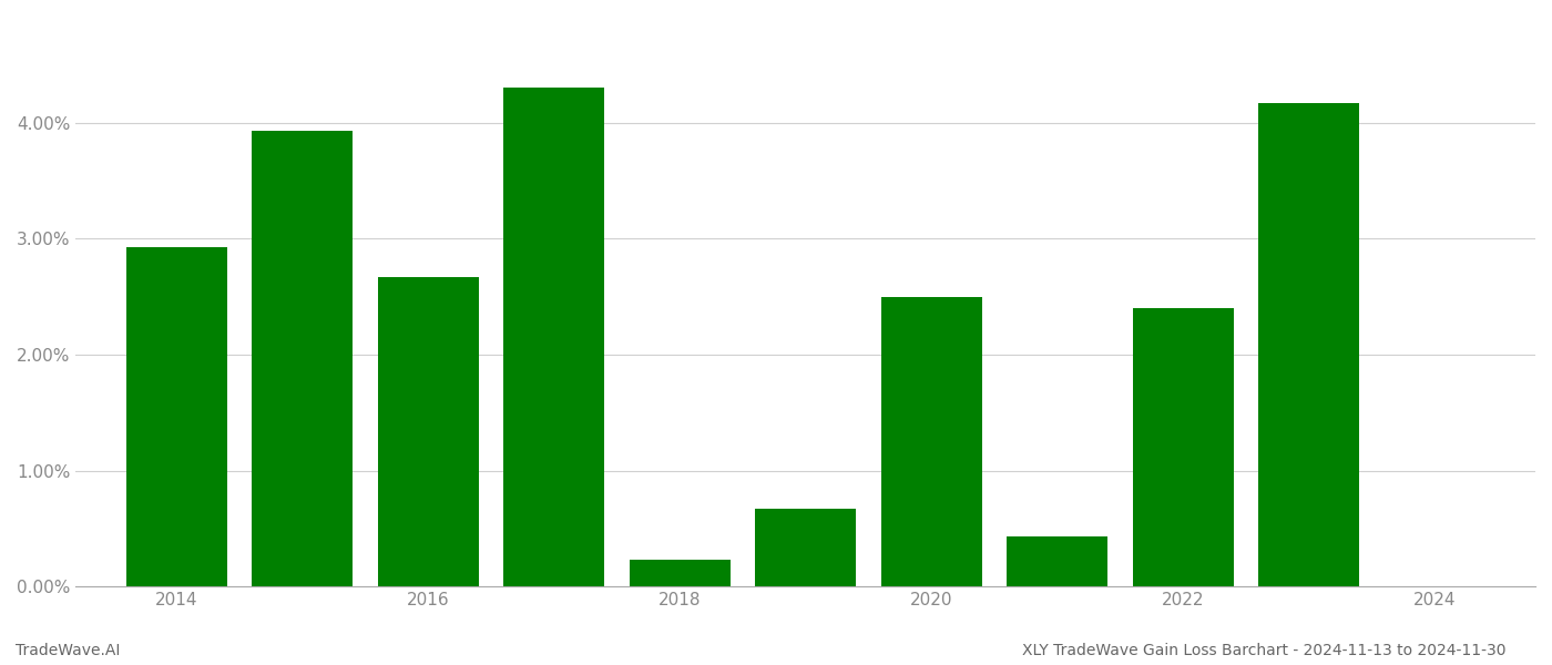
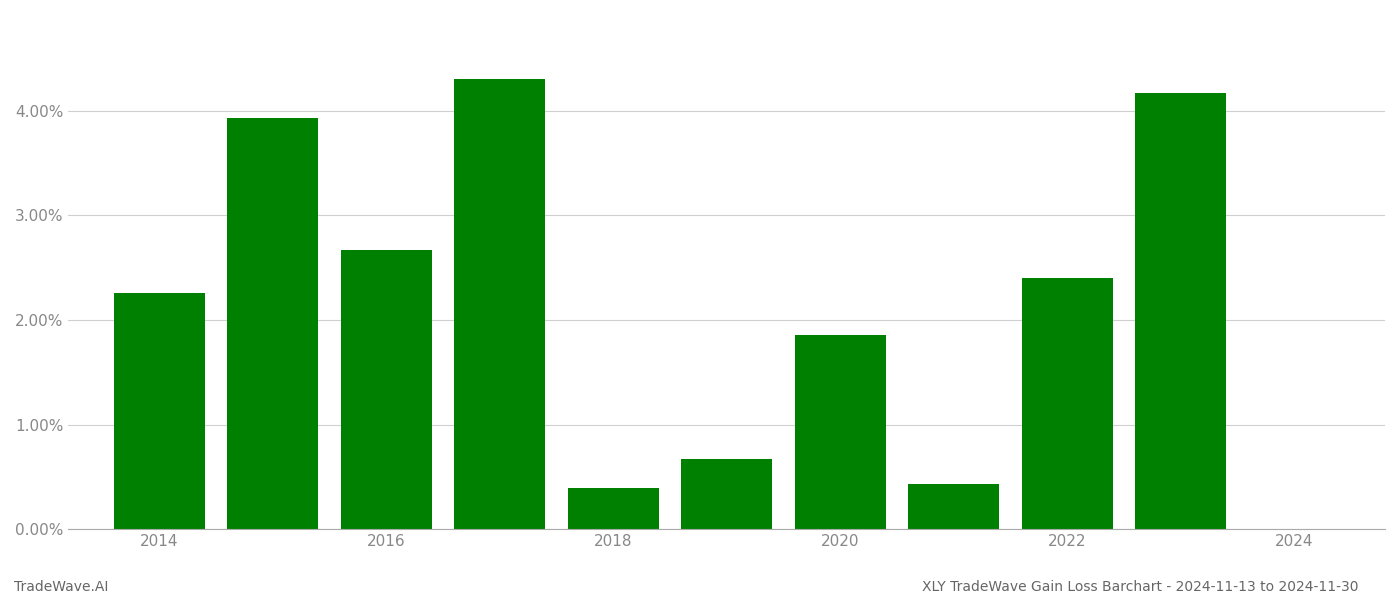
2014: 2.93% -> 2.26%
2018: 0.23% -> 0.39%
2020: 2.50% -> 1.86%
